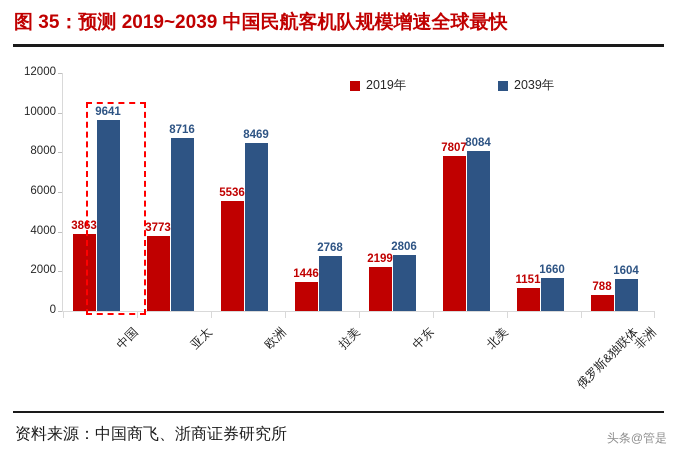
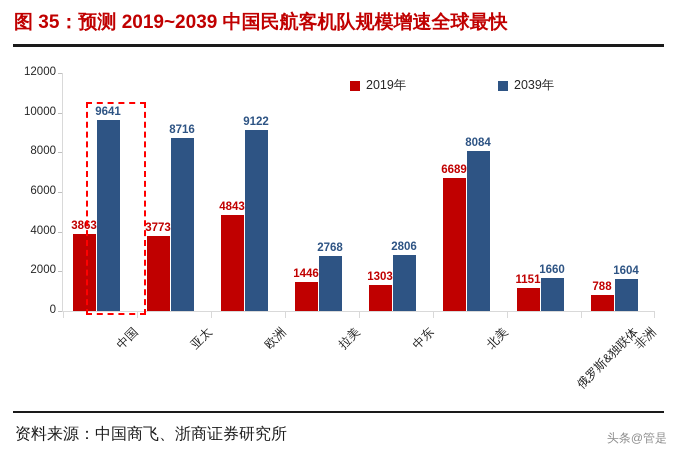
2019年/欧洲: 5536 -> 4843
2039年/欧洲: 8469 -> 9122
2019年/中东: 2199 -> 1303
2019年/北美: 7807 -> 6689
